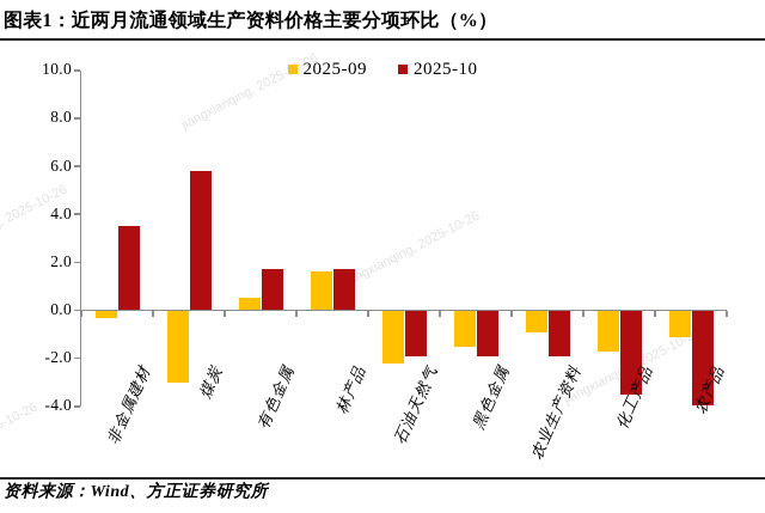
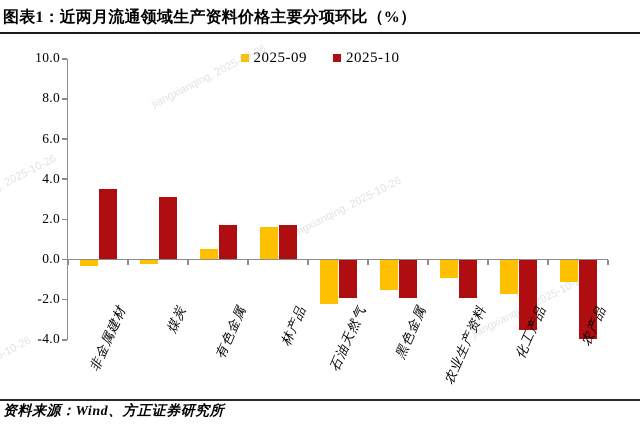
2025-09/煤炭: -3.0 -> -0.2
2025-10/煤炭: 5.8 -> 3.1
